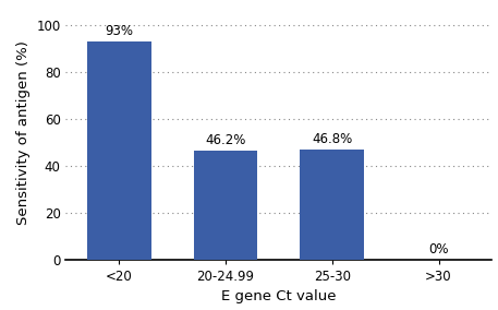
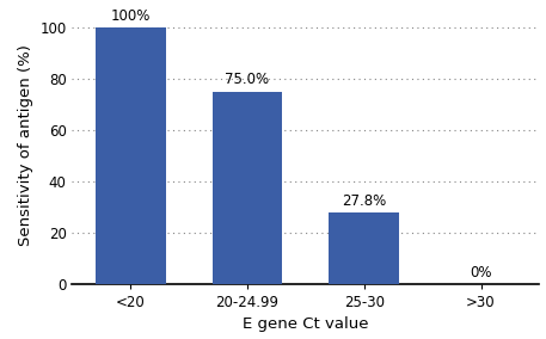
<20: 93% -> 100%
20-24.99: 46.2% -> 75.0%
25-30: 46.8% -> 27.8%
